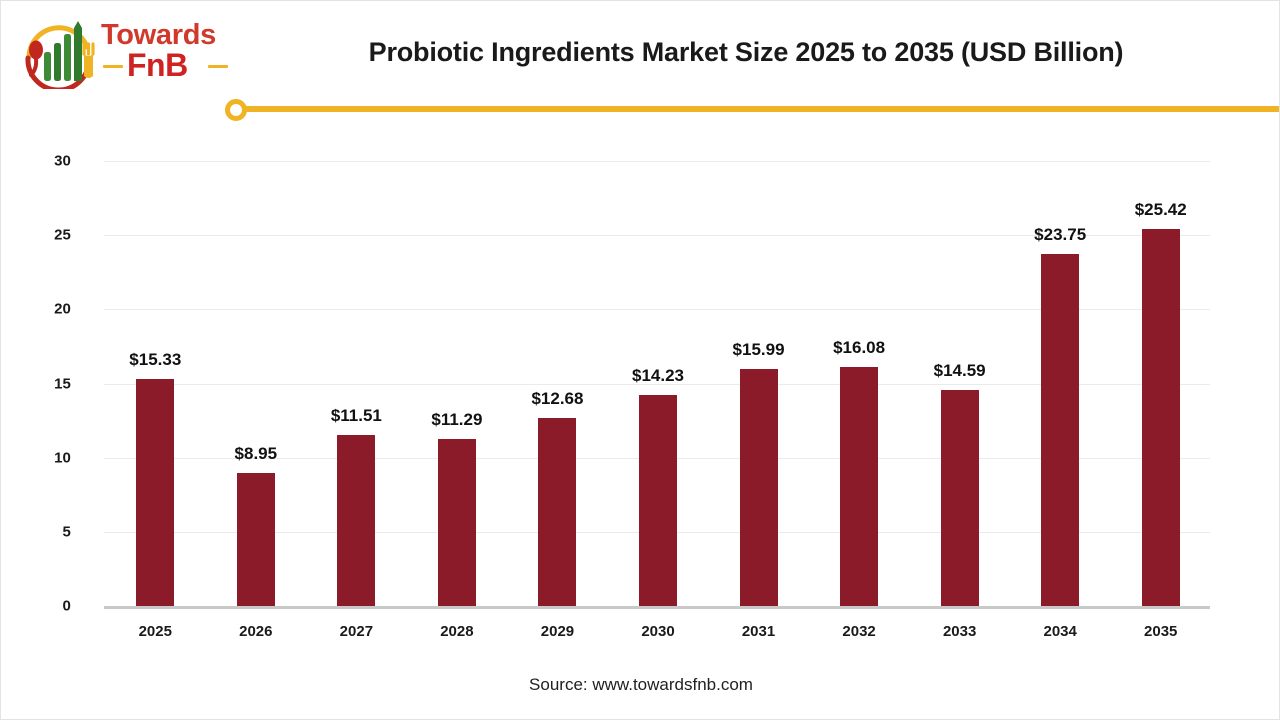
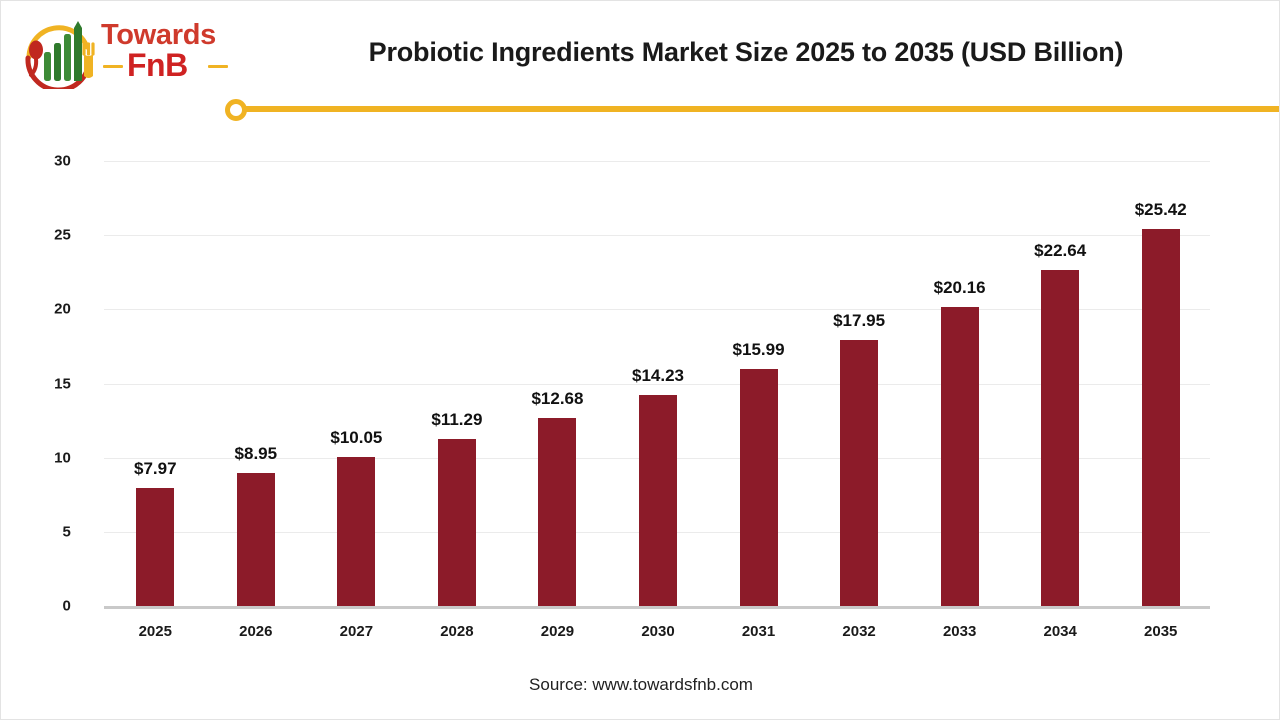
2025: $15.33 -> $7.97
2027: $11.51 -> $10.05
2032: $16.08 -> $17.95
2033: $14.59 -> $20.16
2034: $23.75 -> $22.64
